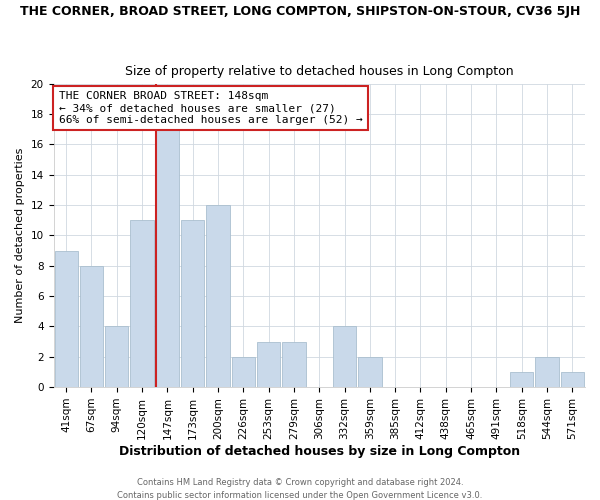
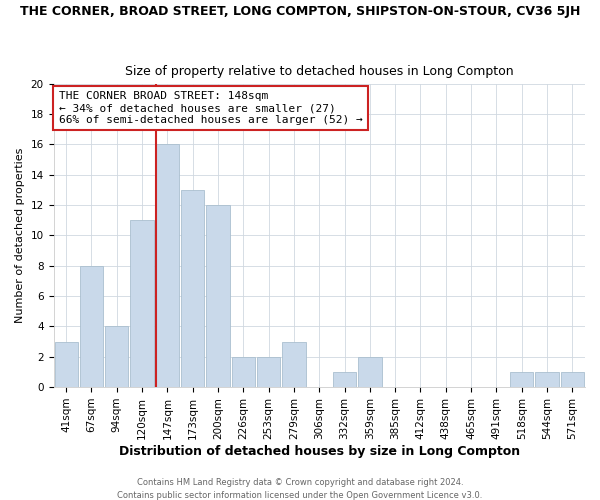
41sqm: 9 -> 3
147sqm: 17 -> 16
173sqm: 11 -> 13
253sqm: 3 -> 2
332sqm: 4 -> 1
544sqm: 2 -> 1
